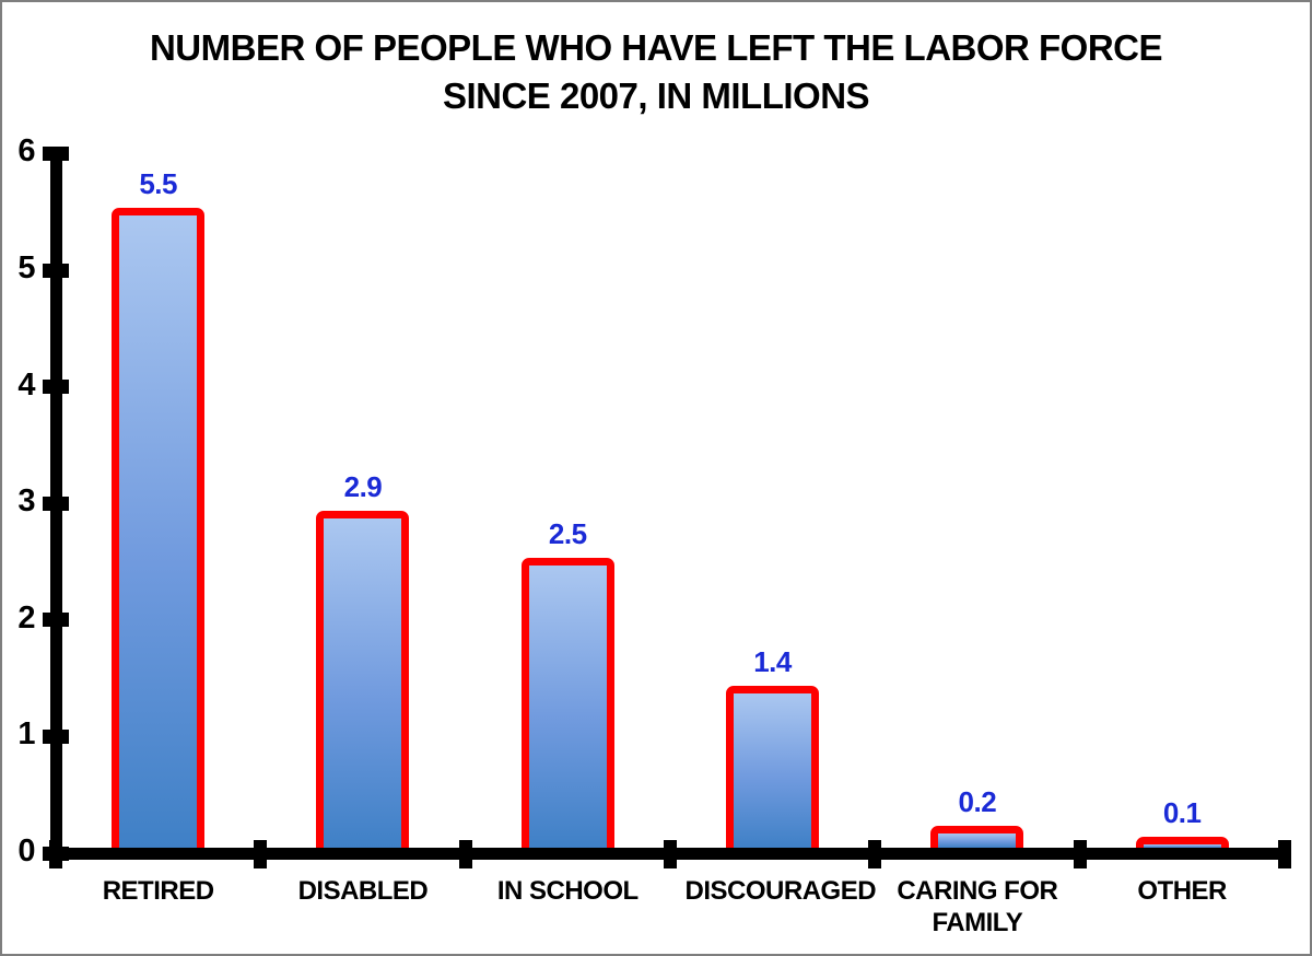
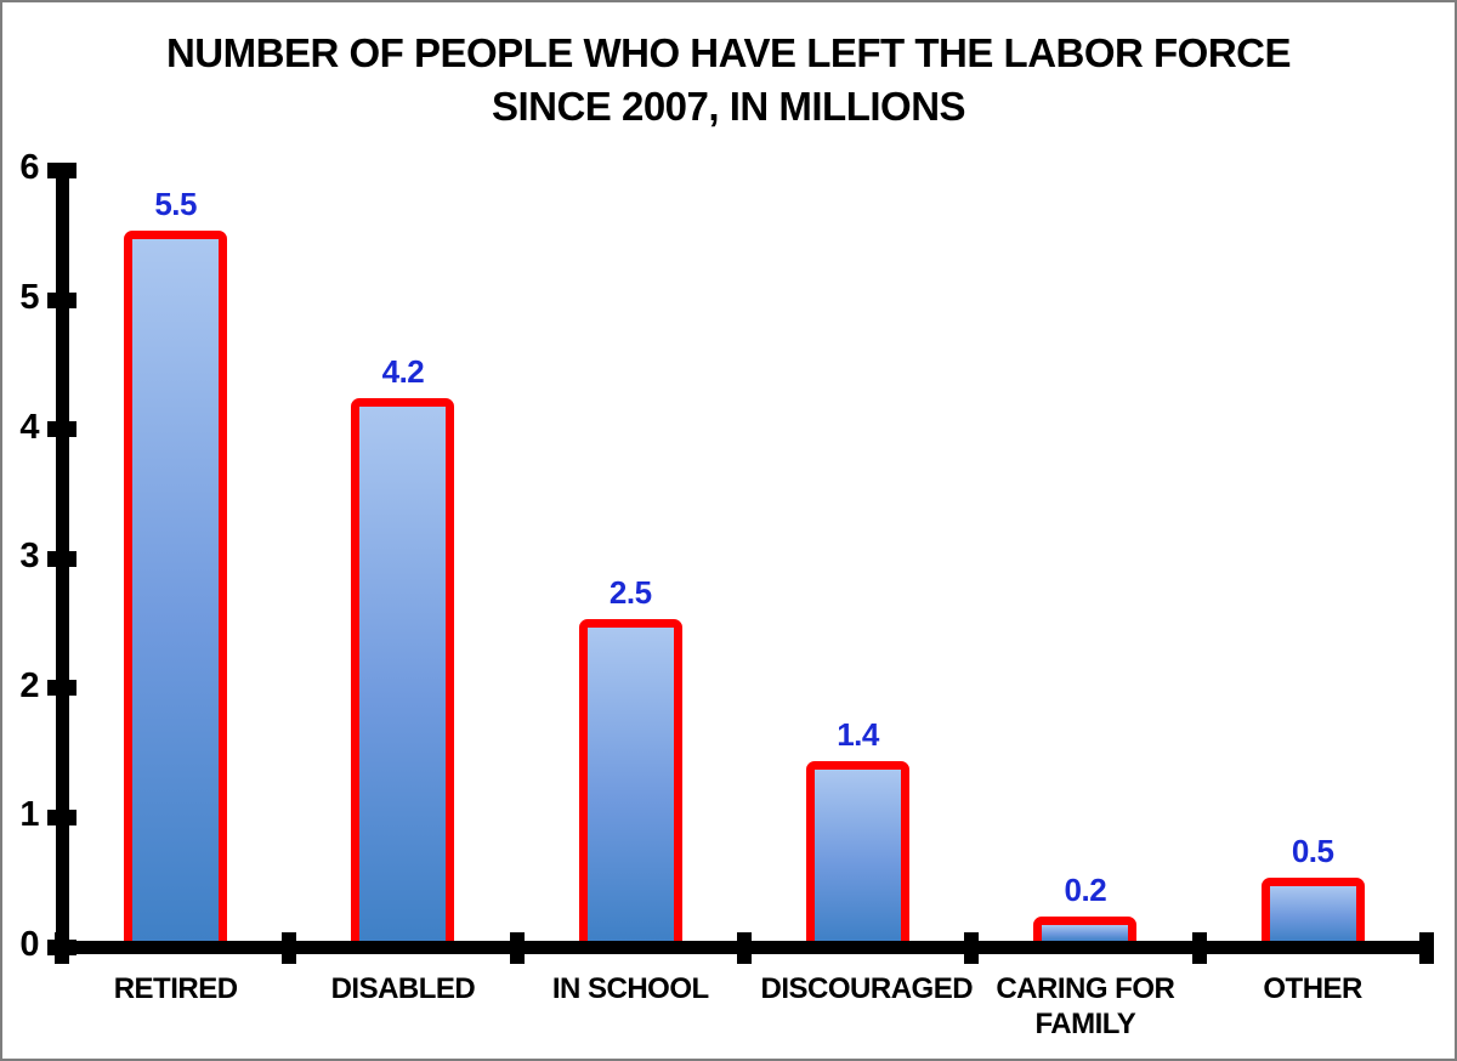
DISABLED: 2.9 -> 4.2
OTHER: 0.1 -> 0.5
